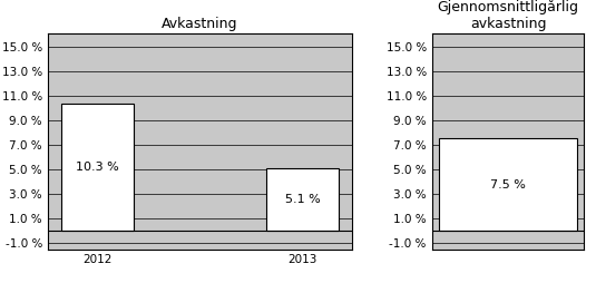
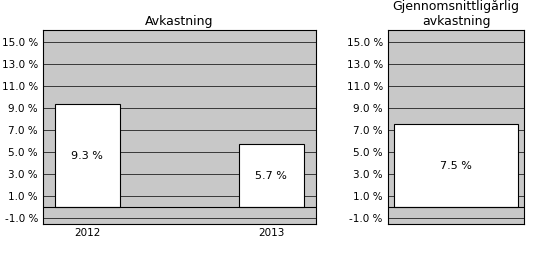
Avkastning/2012: 10.3 -> 9.3
Avkastning/2013: 5.1 -> 5.7
